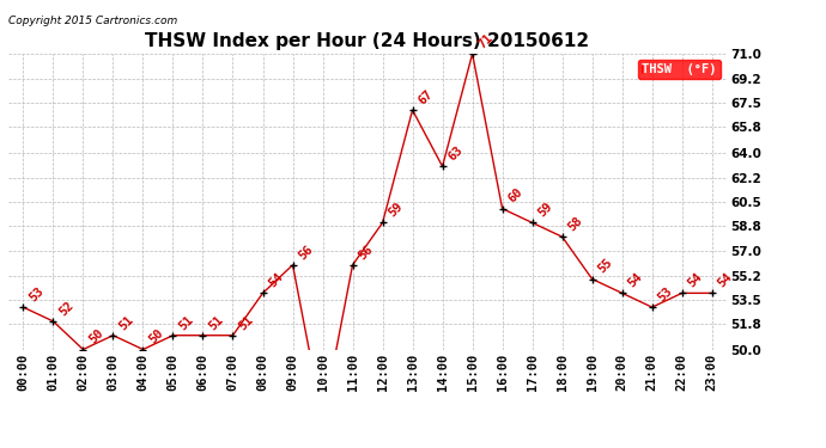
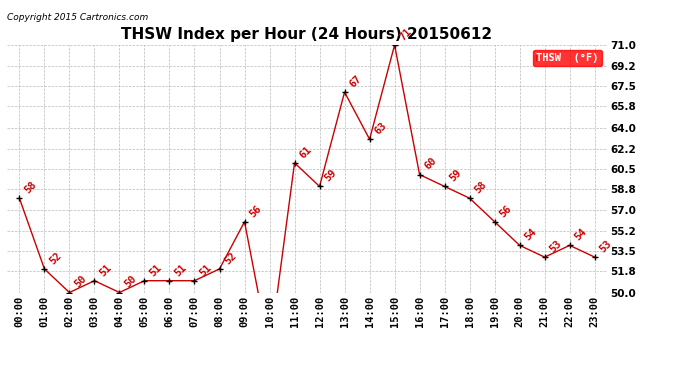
00:00: 53 -> 58
08:00: 54 -> 52
11:00: 56 -> 61
19:00: 55 -> 56
23:00: 54 -> 53
